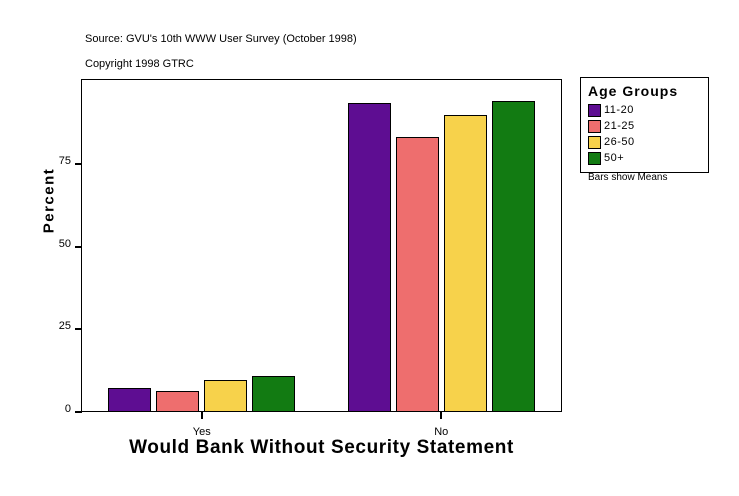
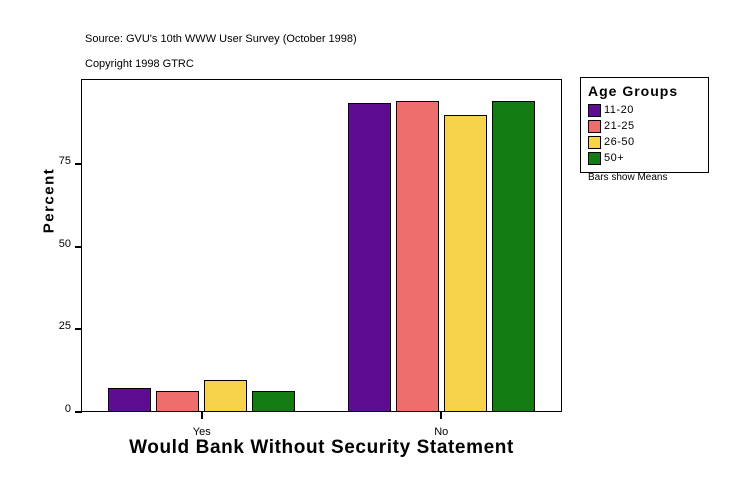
50+/Yes: 11 -> 6
21-25/No: 83 -> 94
